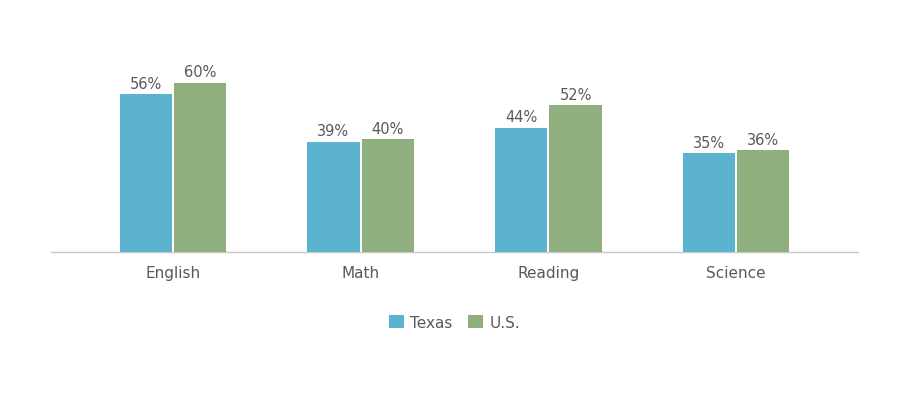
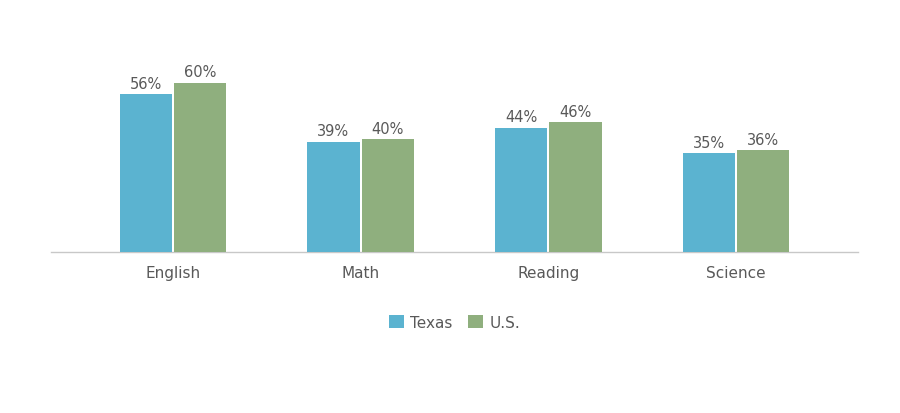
U.S./Reading: 52% -> 46%
